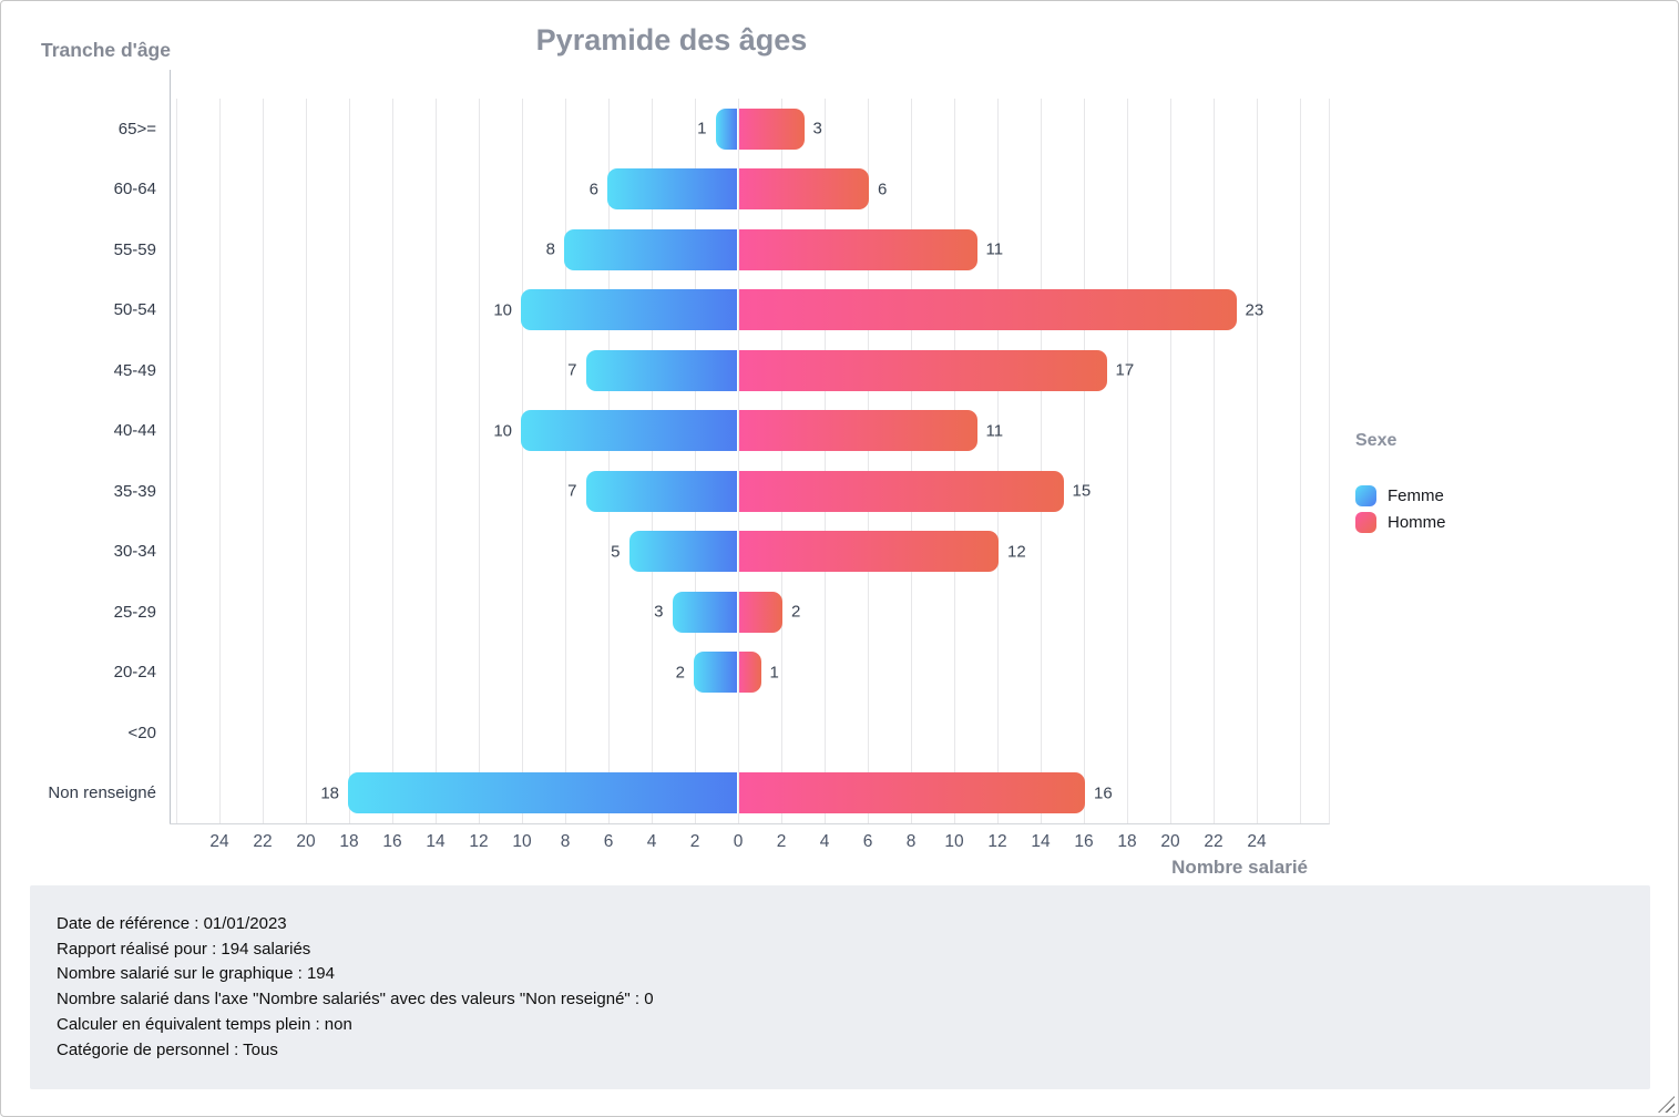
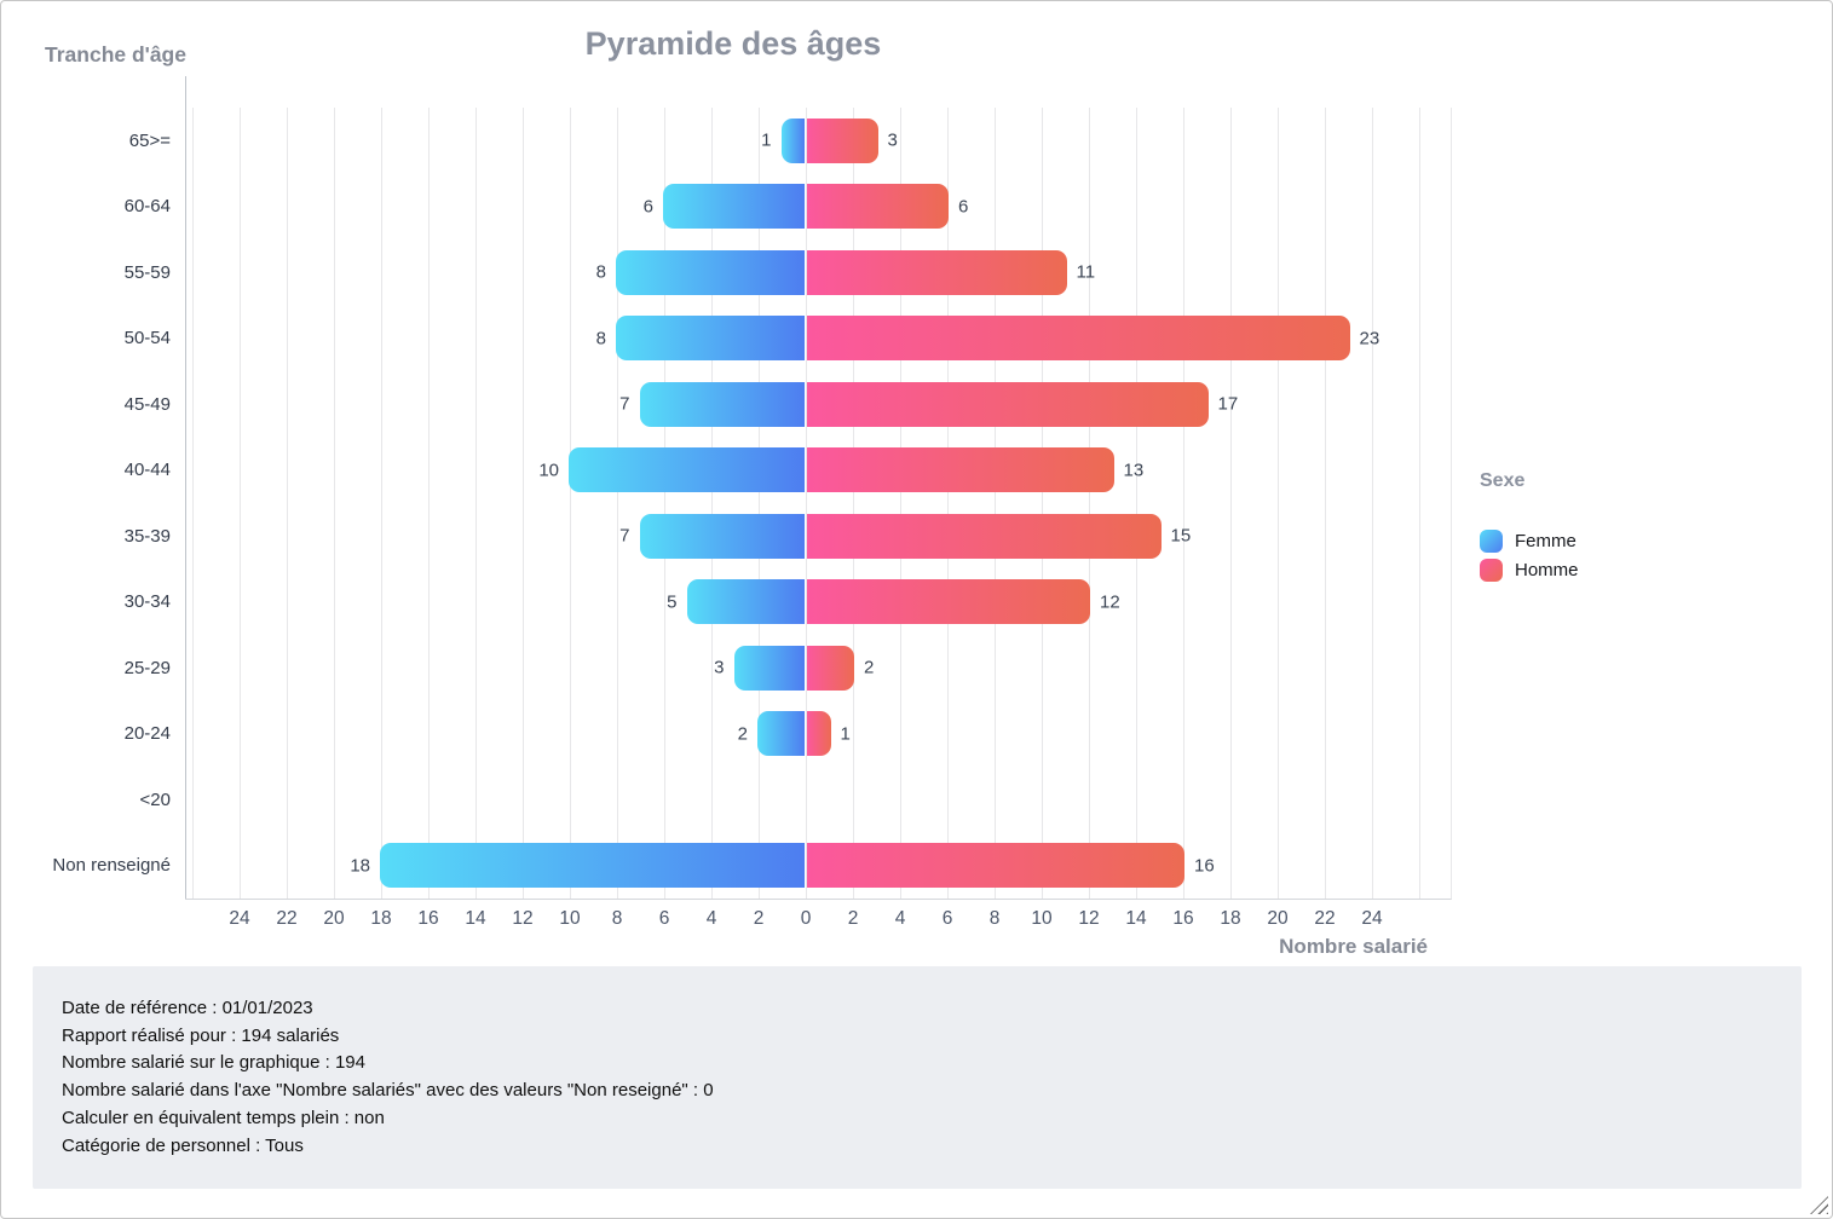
Femme/50-54: 10 -> 8
Homme/40-44: 11 -> 13
